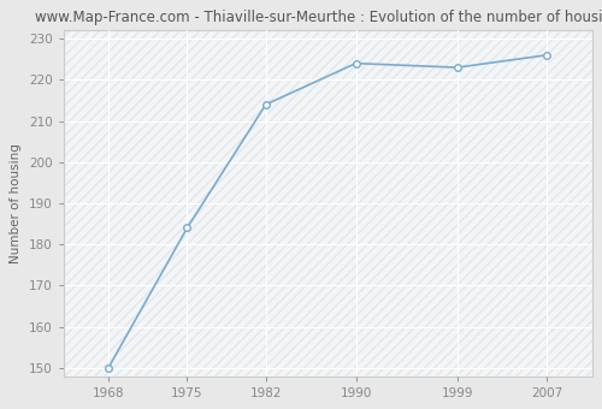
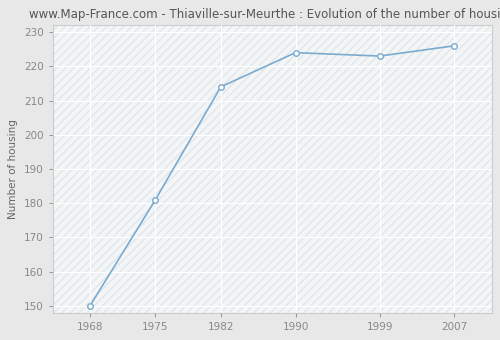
1975: 184 -> 181
